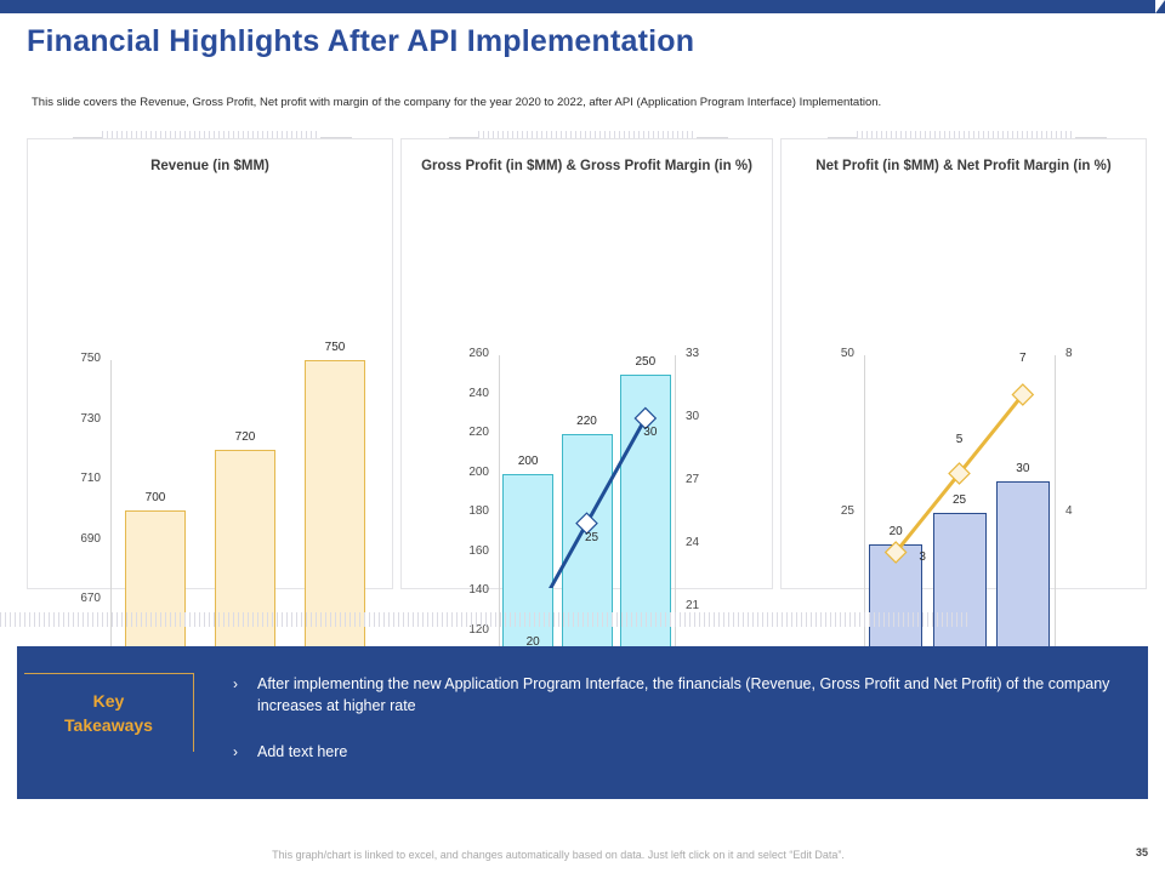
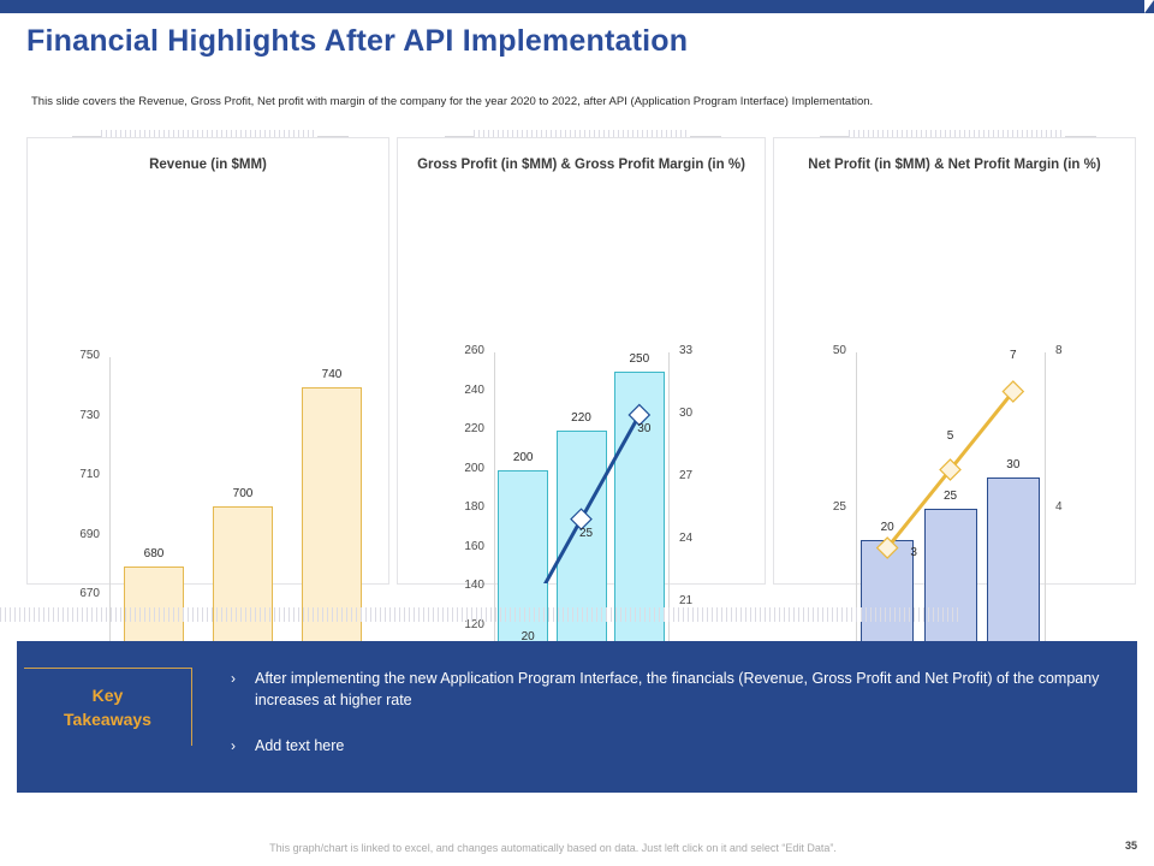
Revenue (in $MM)/2020F: 700 -> 680
Revenue (in $MM)/2021F: 720 -> 700
Revenue (in $MM)/2022F: 750 -> 740
